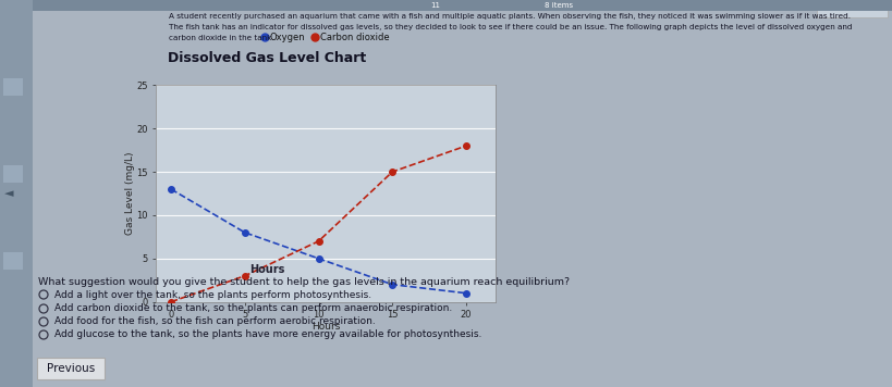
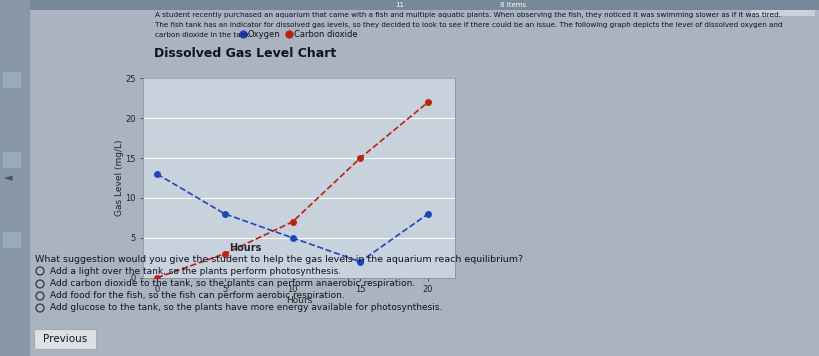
Oxygen/20: 1 -> 8
Carbon dioxide/20: 18 -> 22
